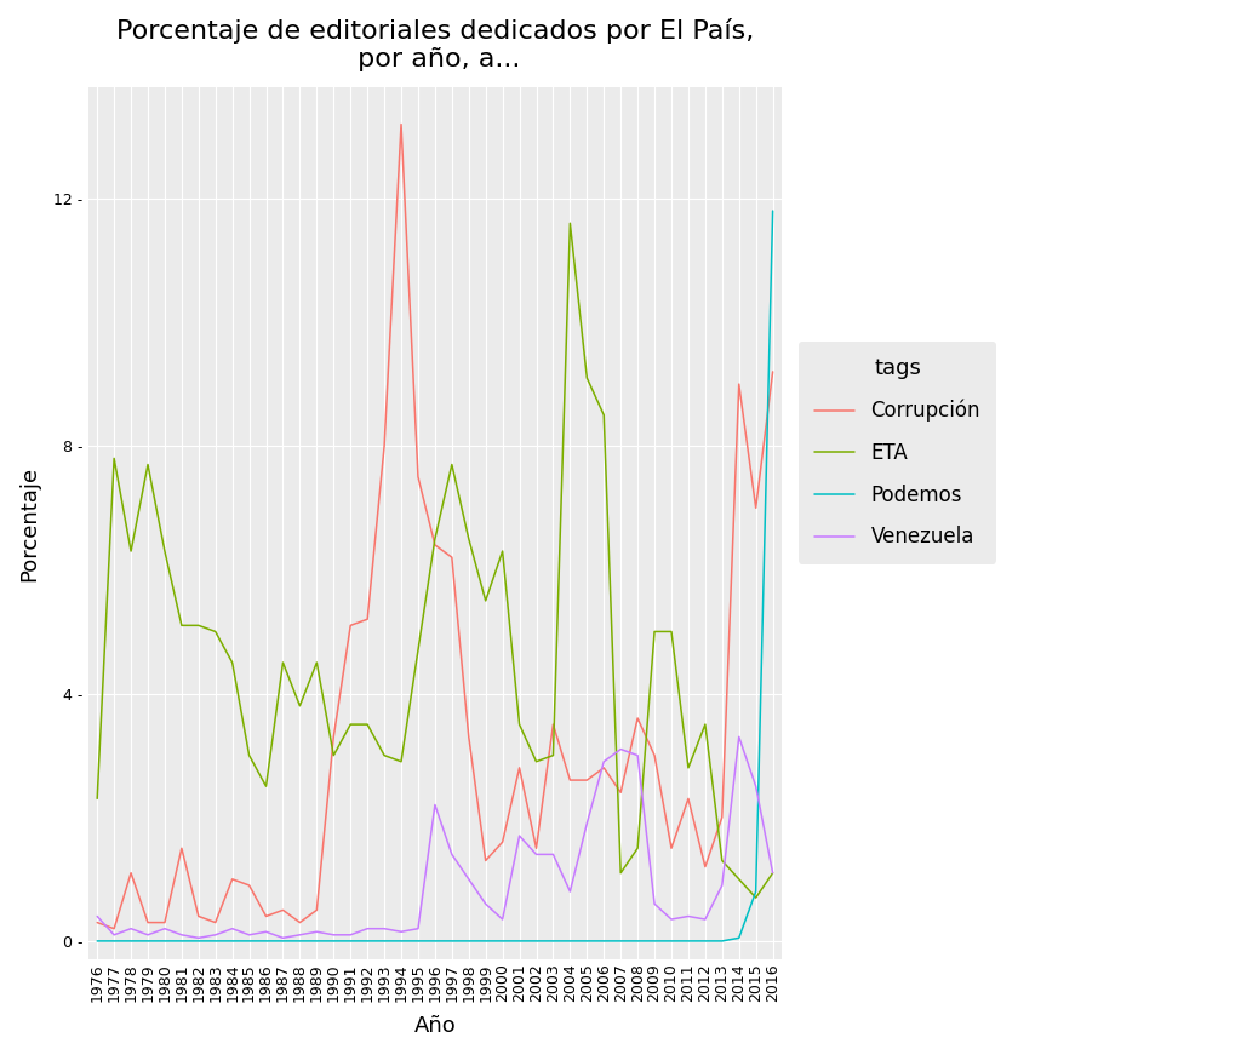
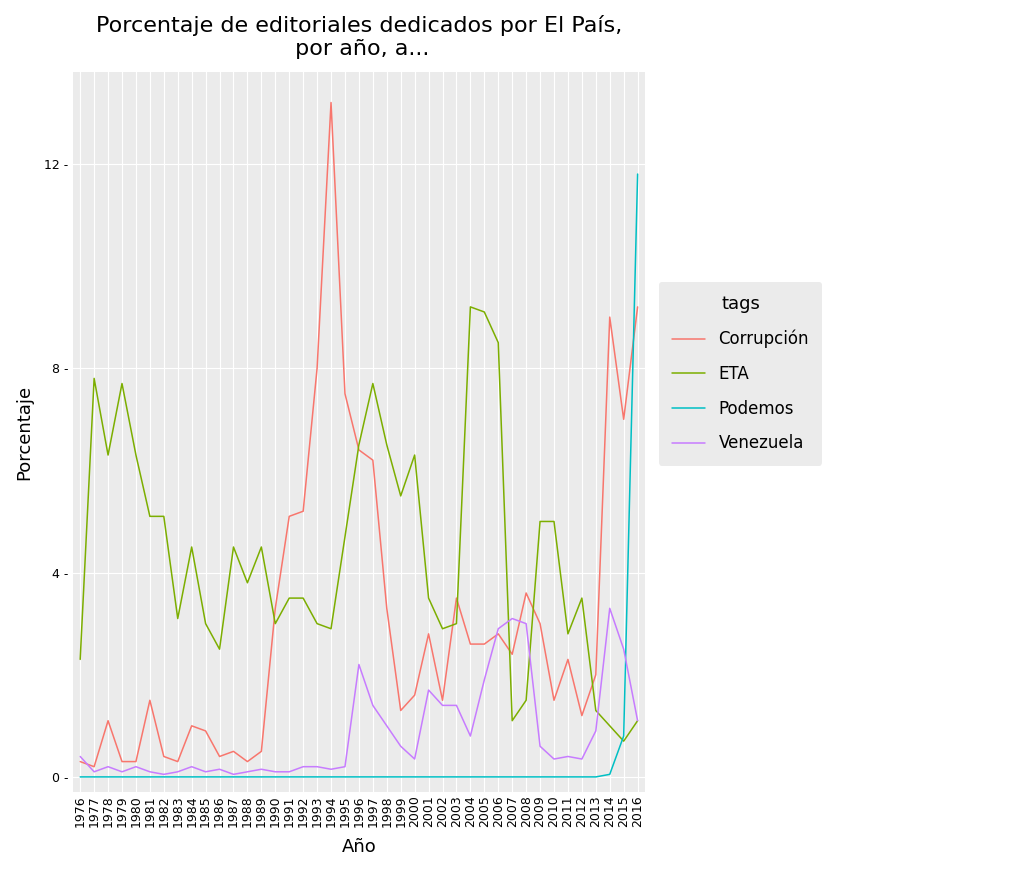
ETA/1983: 5.0 - -> 3.1 -
ETA/2004: 11.6 - -> 9.2 -
